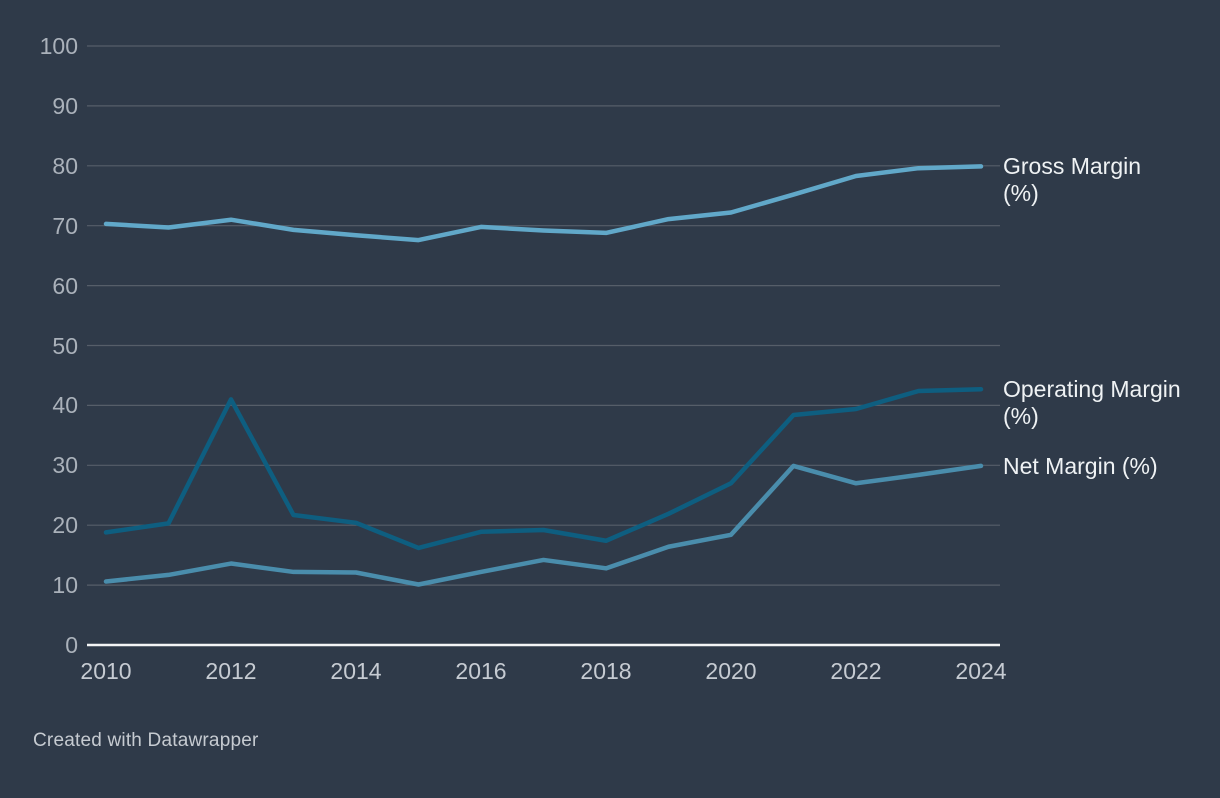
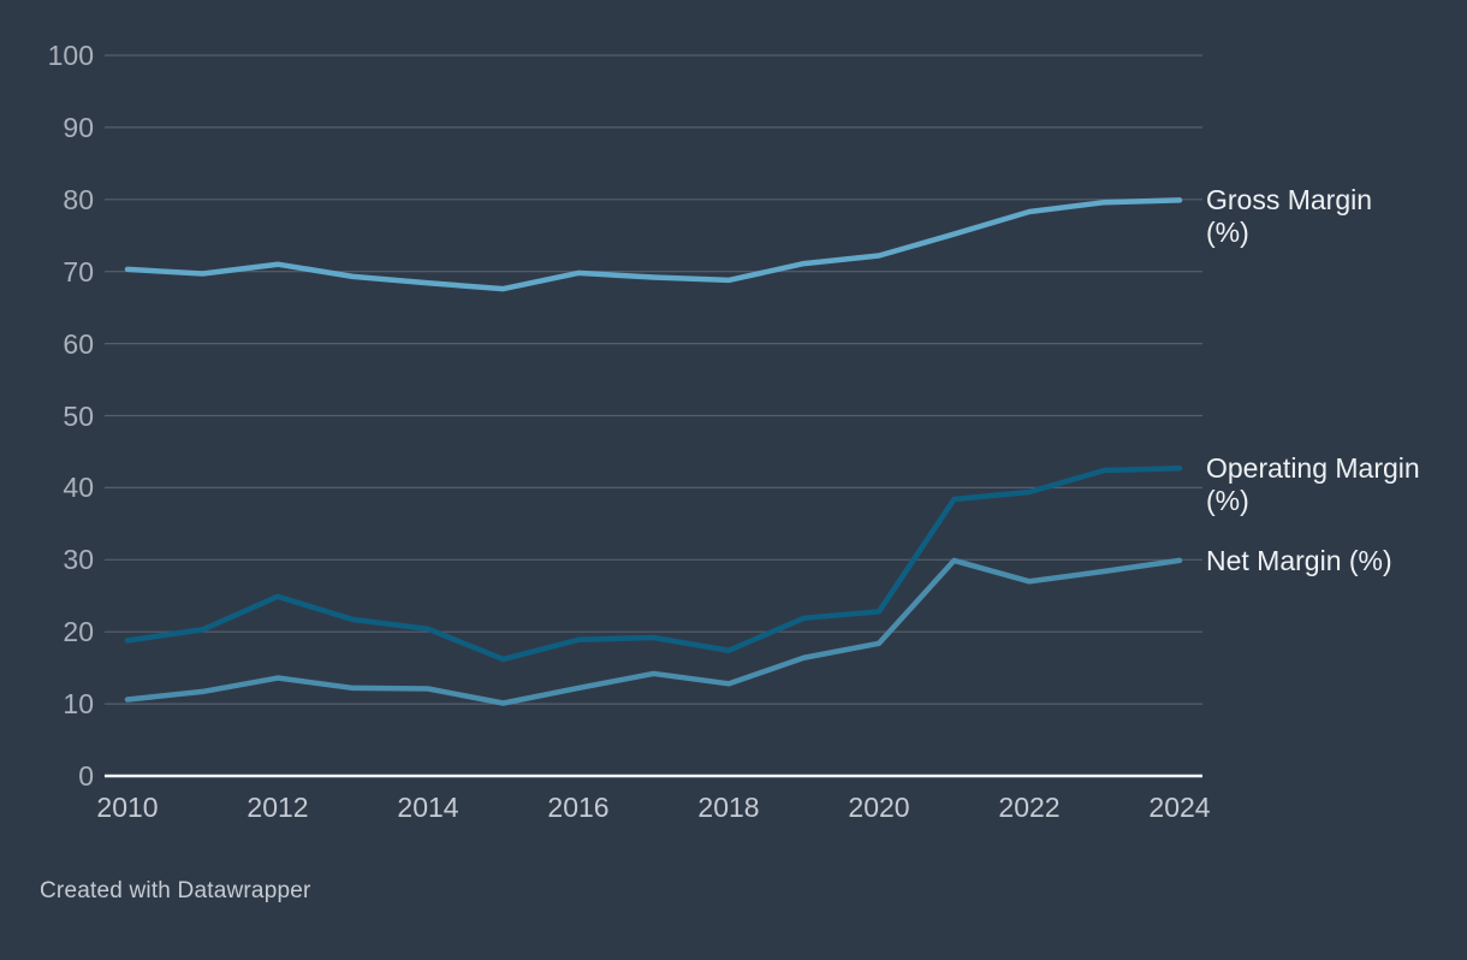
Operating Margin (%)/2012: 41 -> 25
Operating Margin (%)/2020: 27 -> 23
